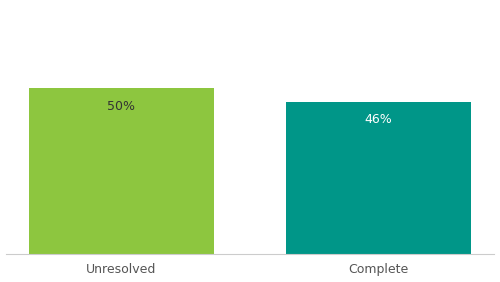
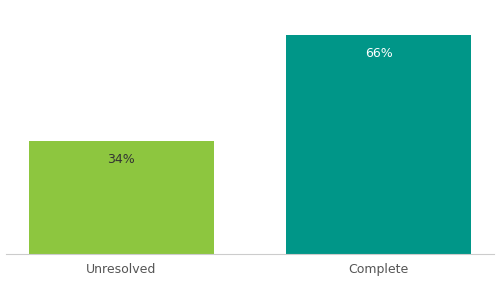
Unresolved: 50% -> 34%
Complete: 46% -> 66%
